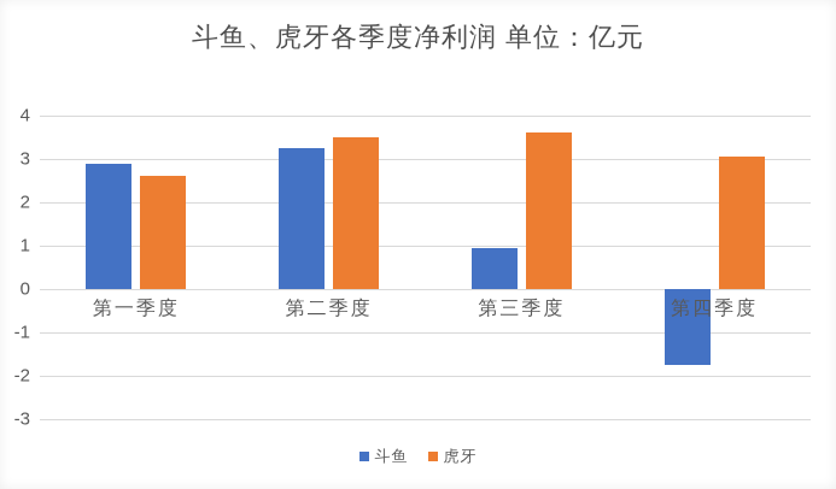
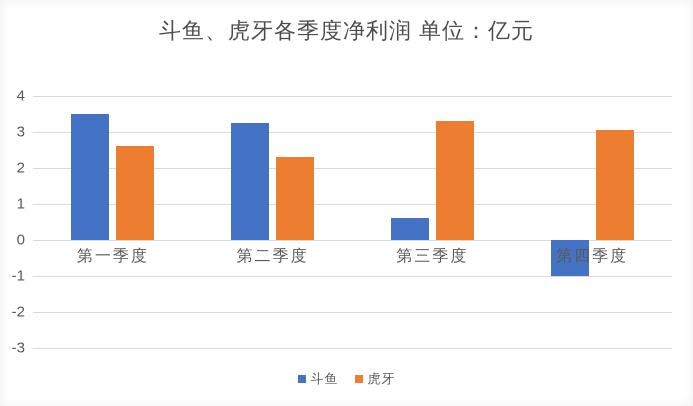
斗鱼/第一季度: 2.9 -> 3.5
虎牙/第二季度: 3.5 -> 2.3
斗鱼/第三季度: 0.9 -> 0.6
虎牙/第三季度: 3.6 -> 3.3
斗鱼/第四季度: -1.8 -> -1.0
